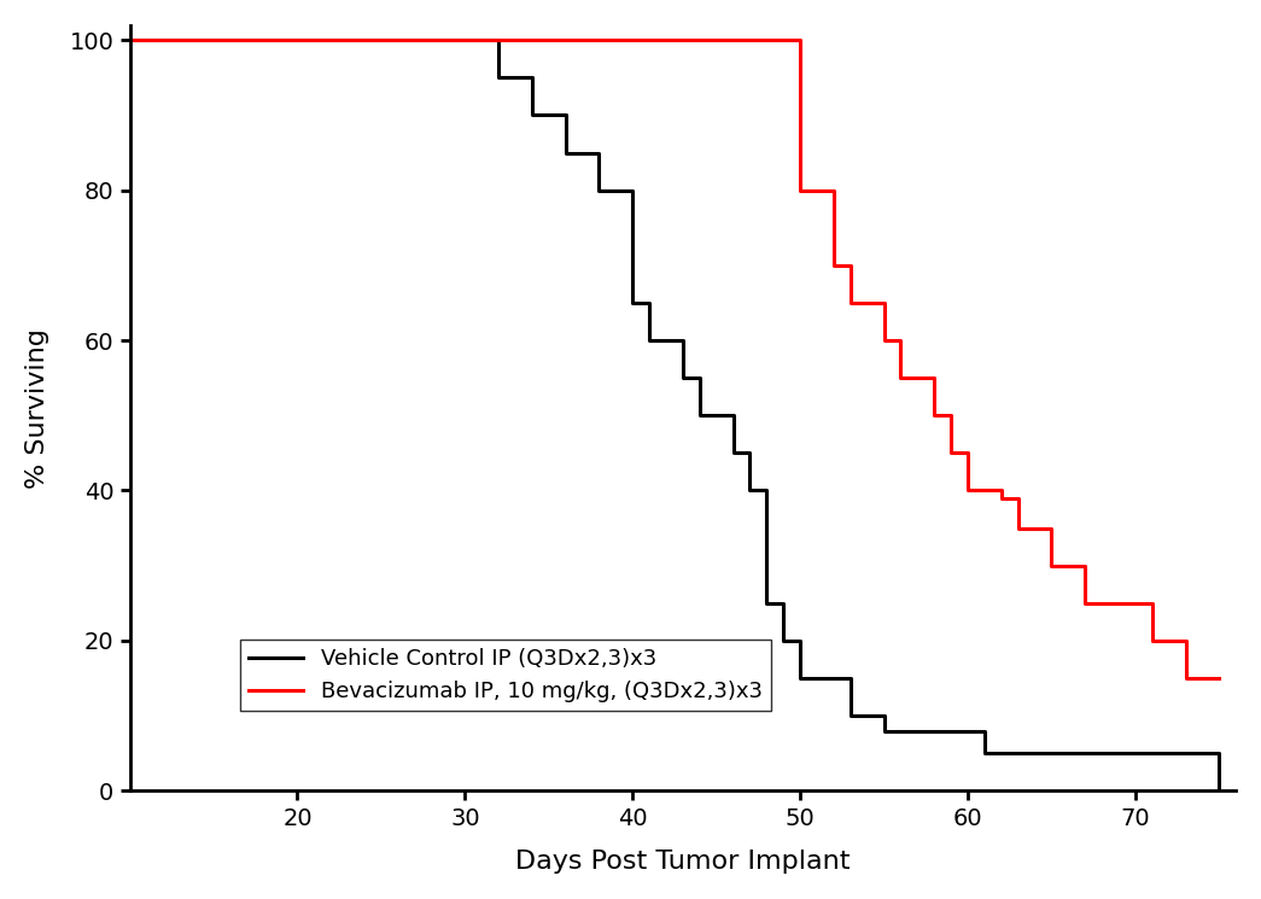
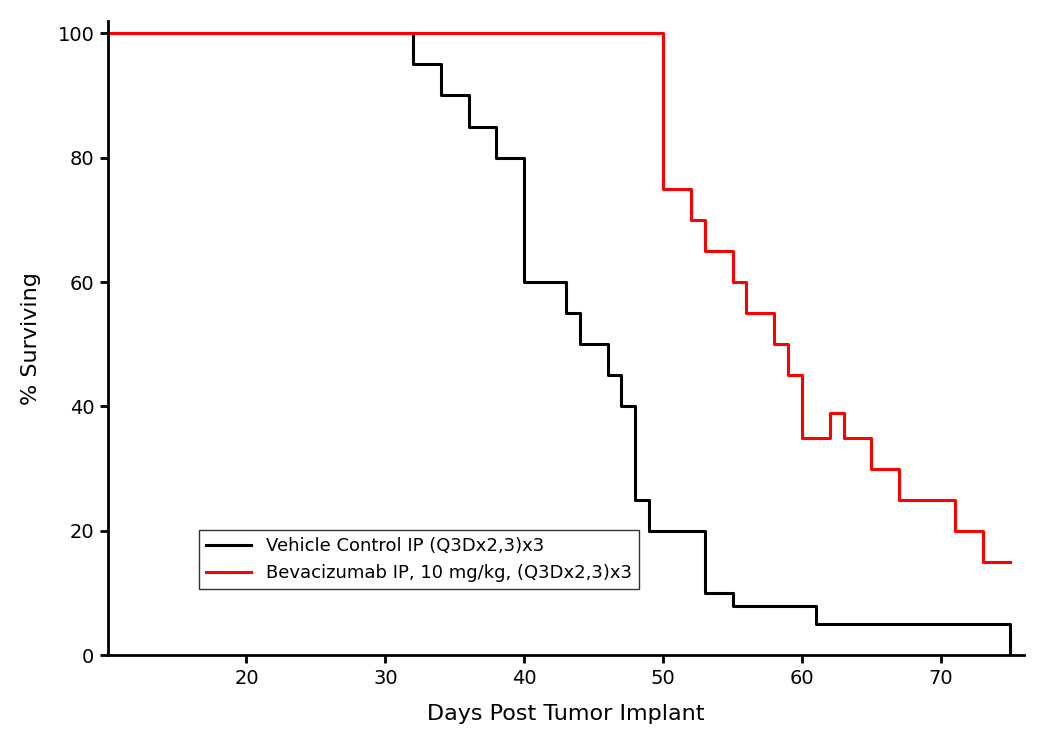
Vehicle Control IP (Q3Dx2,3)x3/40: 65 -> 60
Vehicle Control IP (Q3Dx2,3)x3/50: 15 -> 20
Bevacizumab IP, 10 mg/kg, (Q3Dx2,3)x3/50: 80 -> 75
Bevacizumab IP, 10 mg/kg, (Q3Dx2,3)x3/60: 40 -> 35
